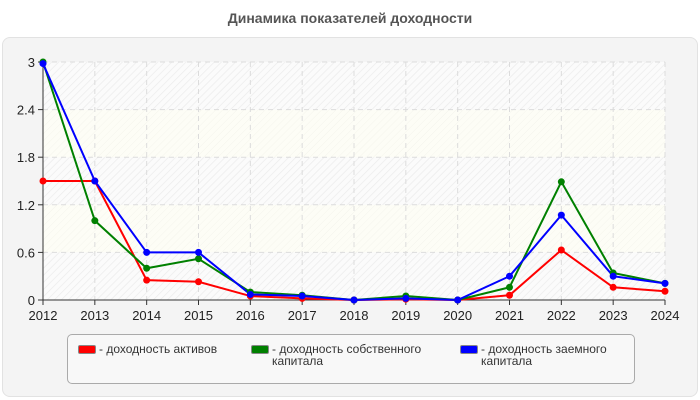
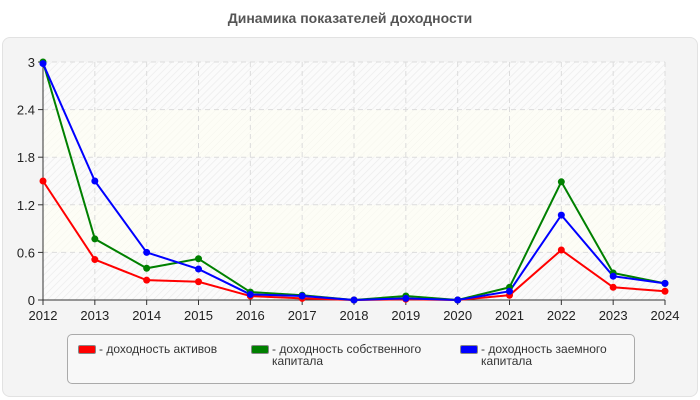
- доходность активов/2013: 1.5 -> 0.5
- доходность собственного капитала/2013: 1.0 -> 0.8
- доходность заемного капитала/2015: 0.6 -> 0.4
- доходность заемного капитала/2021: 0.3 -> 0.1
